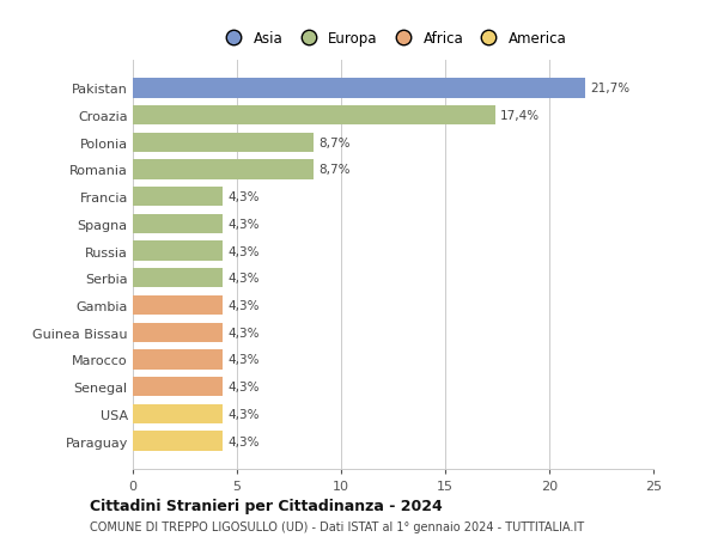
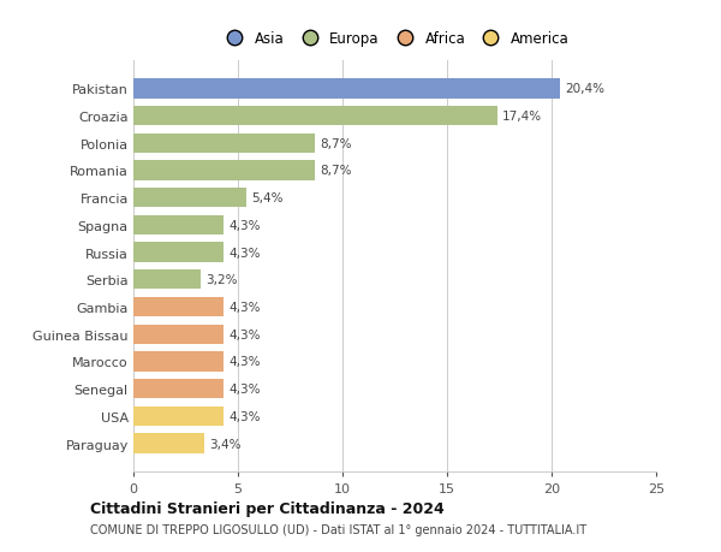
Pakistan: 21,7% -> 20,4%
Francia: 4,3% -> 5,4%
Serbia: 4,3% -> 3,2%
Paraguay: 4,3% -> 3,4%
